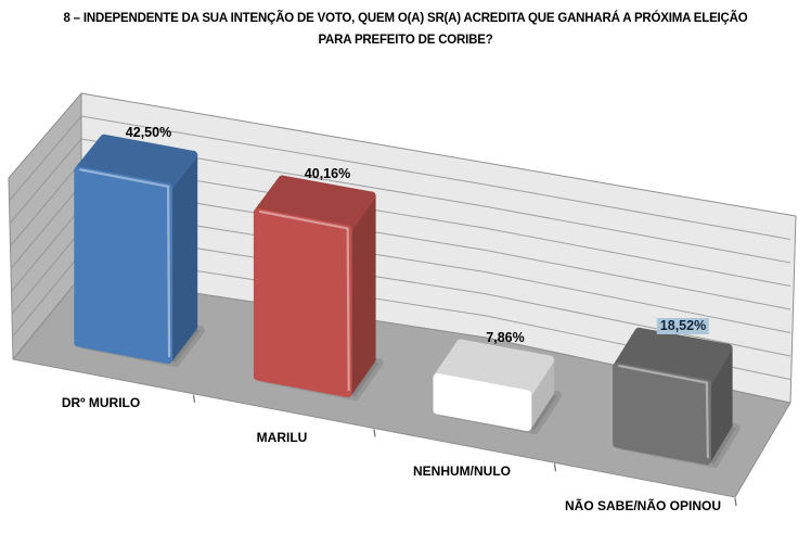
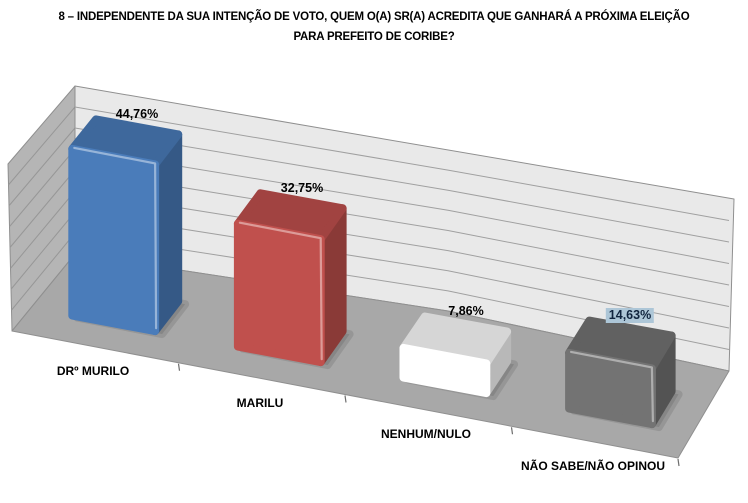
DRº MURILO: 42,50% -> 44,76%
MARILU: 40,16% -> 32,75%
NÃO SABE/NÃO OPINOU: 18,52% -> 14,63%
